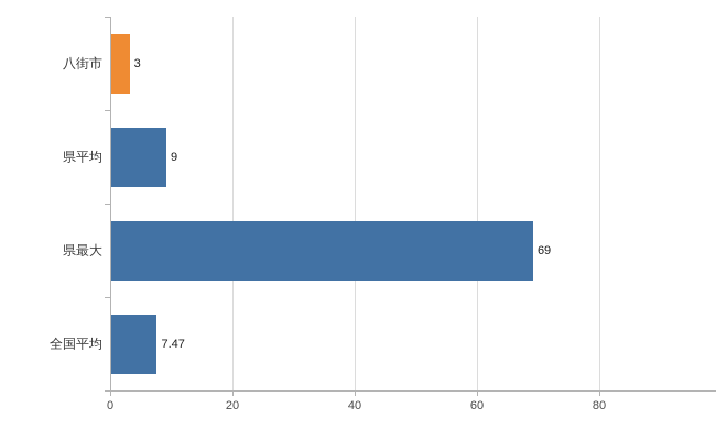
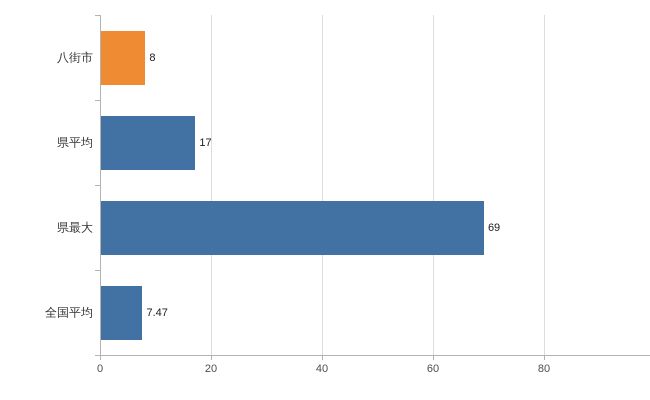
八街市: 3 -> 8
県平均: 9 -> 17
